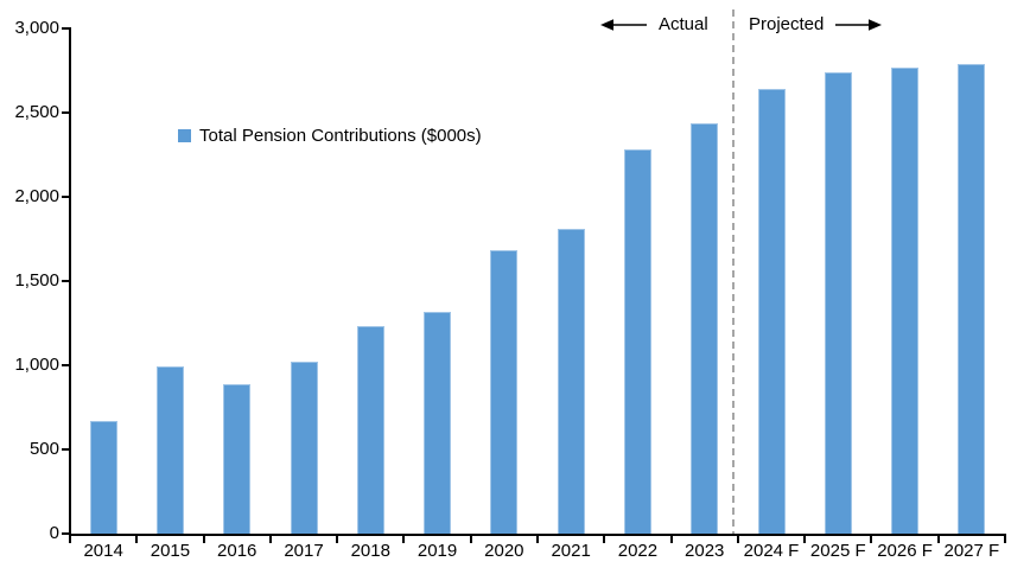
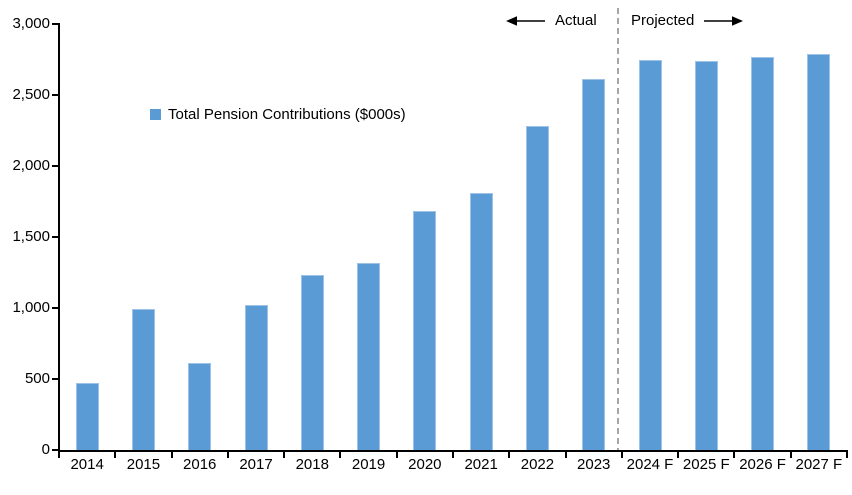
2014: 670 -> 470
2016: 890 -> 610
2023: 2440 -> 2610
2024 F: 2640 -> 2750
